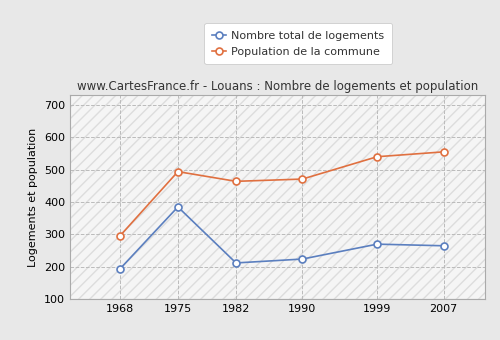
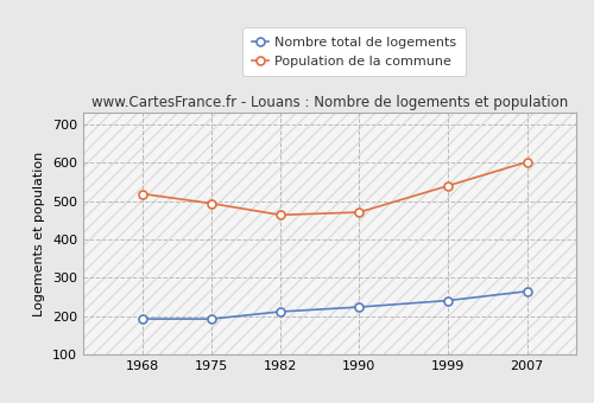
Population de la commune/1968: 295 -> 519
Nombre total de logements/1975: 385 -> 193
Nombre total de logements/1999: 270 -> 241
Population de la commune/2007: 555 -> 602
